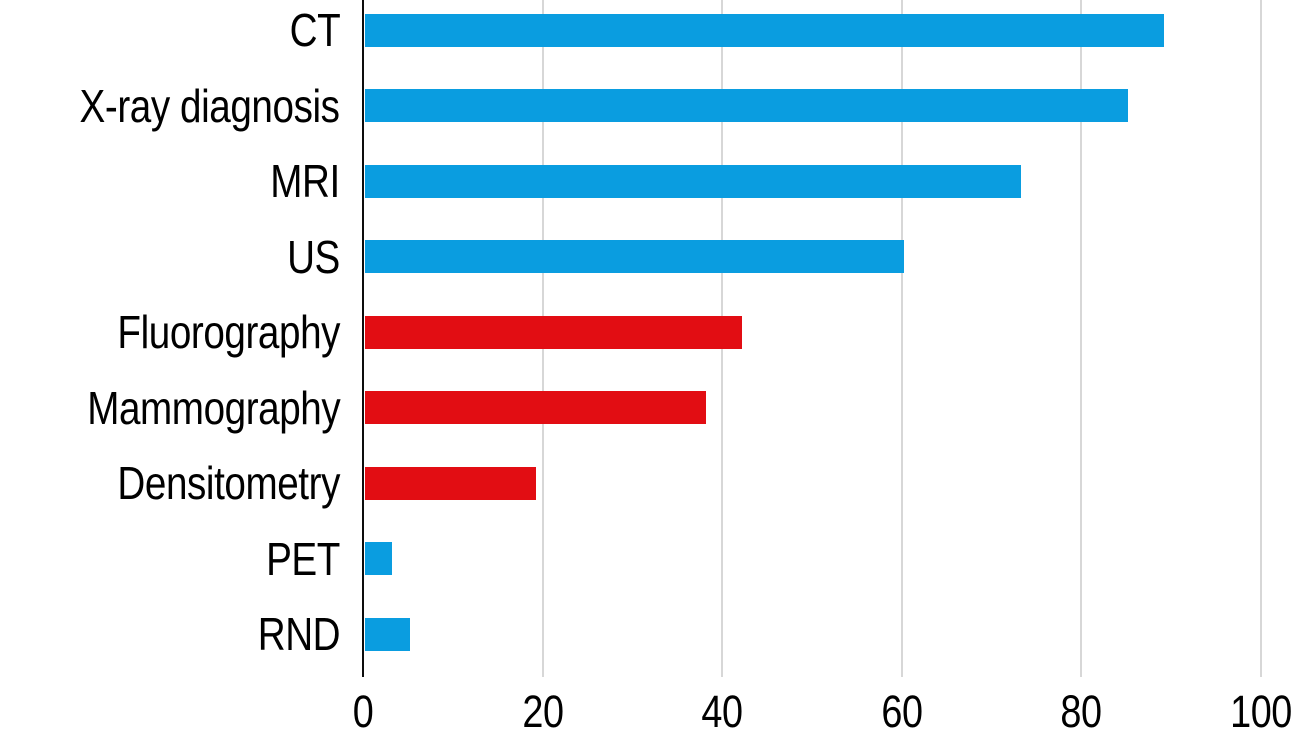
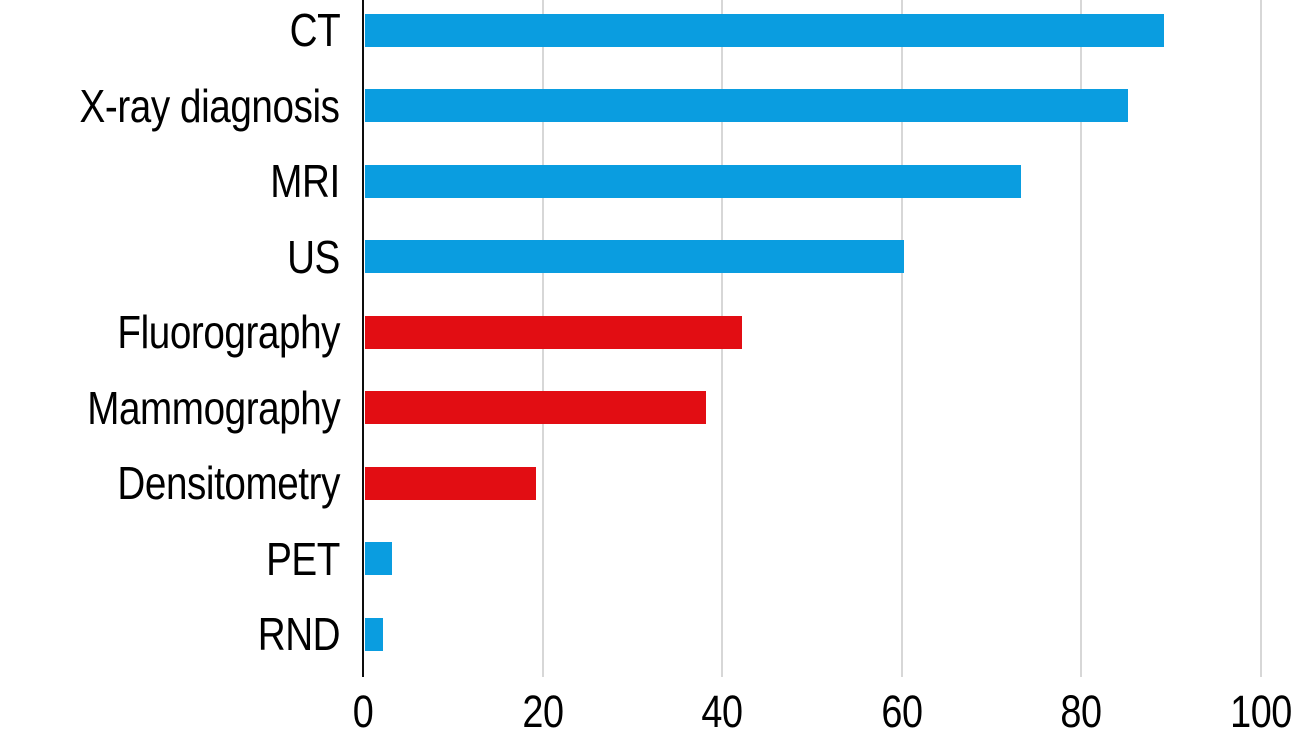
RND: 5 -> 2
